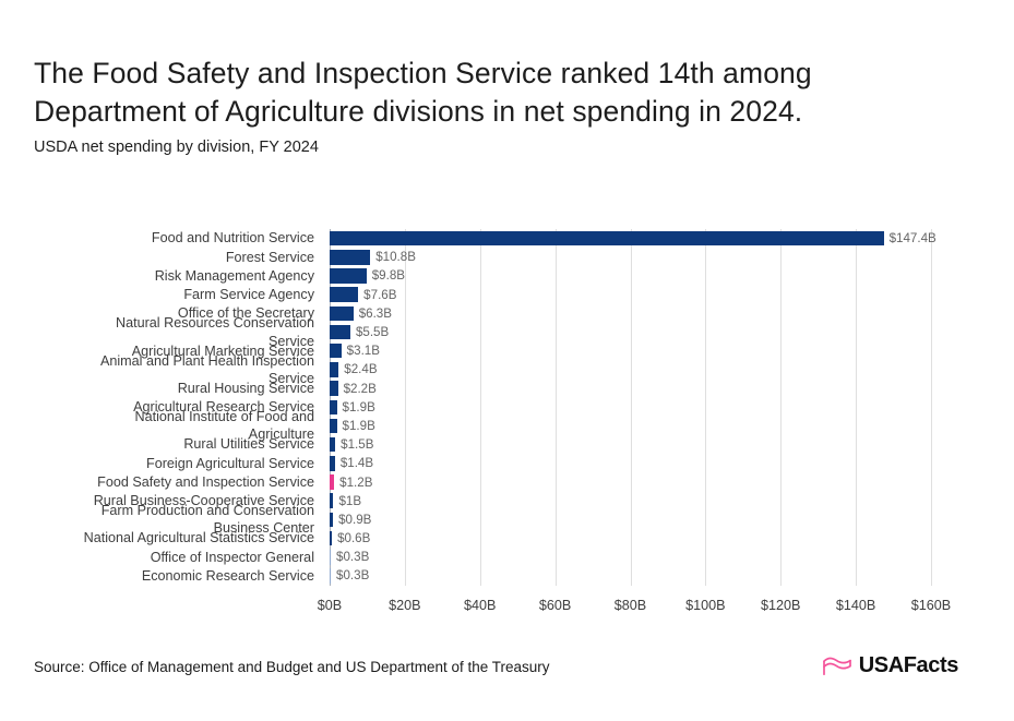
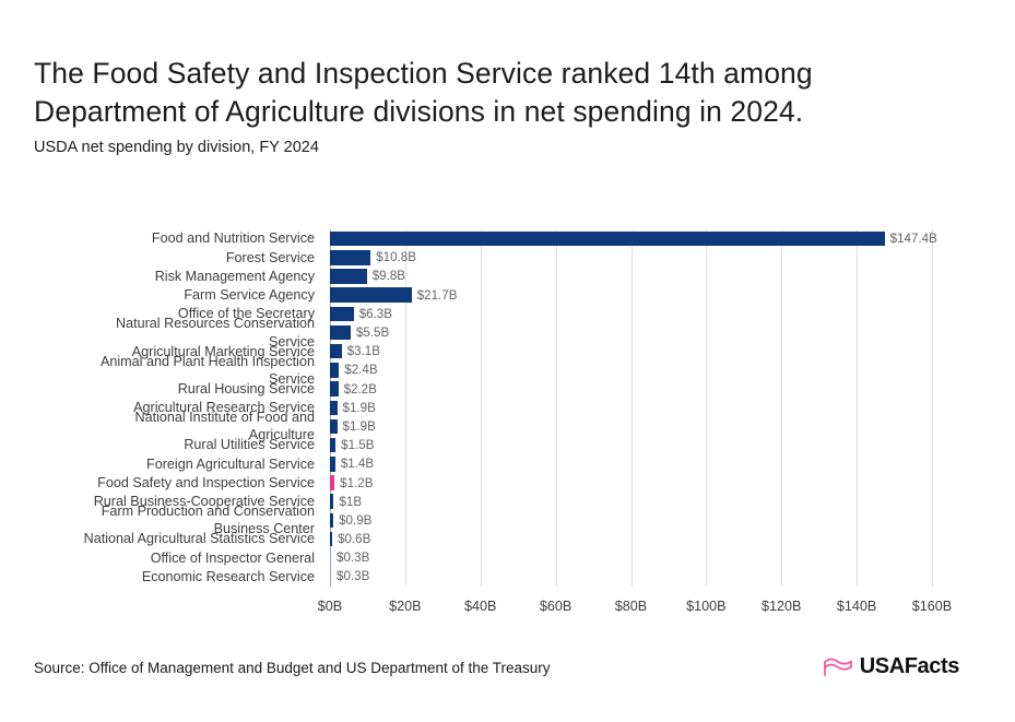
Farm Service Agency: $7.6B -> $21.7B
